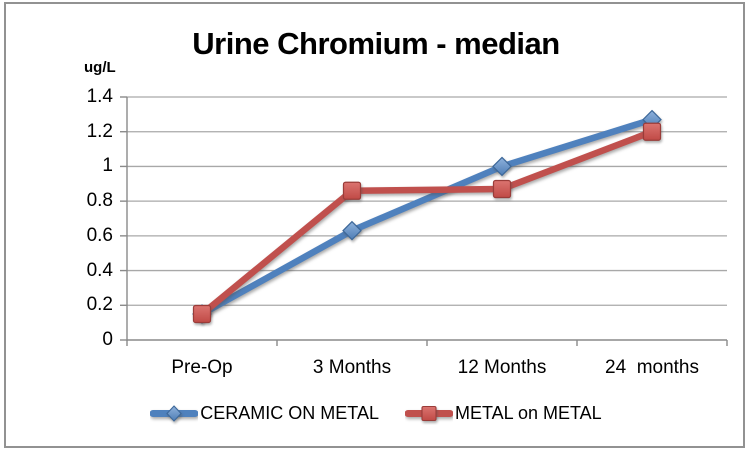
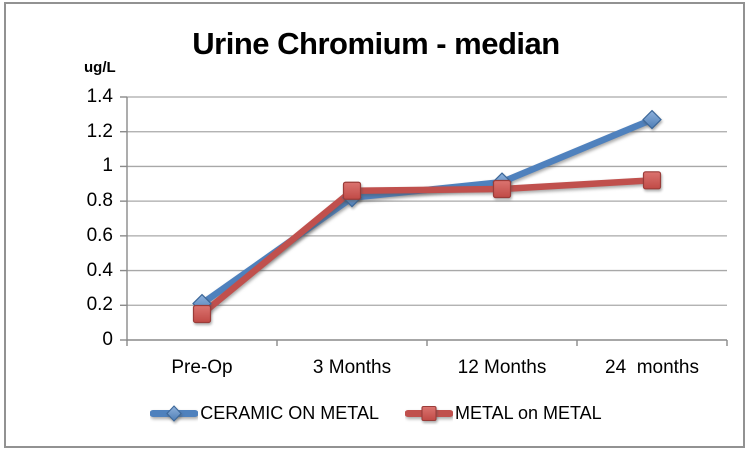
CERAMIC ON METAL/Pre-Op: 0.15 -> 0.21
CERAMIC ON METAL/3 Months: 0.63 -> 0.82
CERAMIC ON METAL/12 Months: 1.00 -> 0.91
METAL on METAL/24 months: 1.20 -> 0.92
